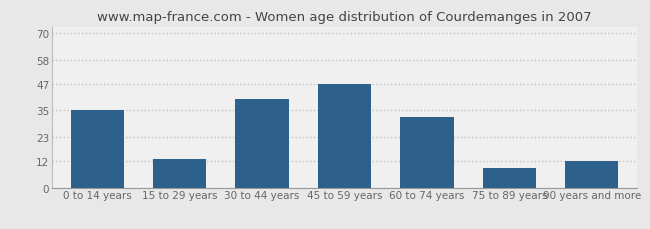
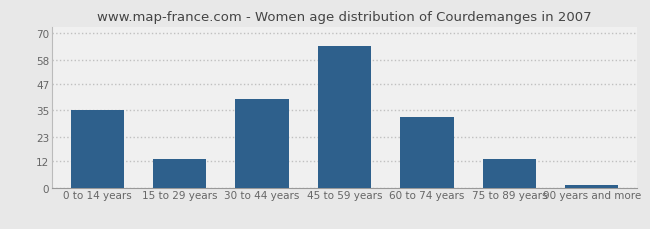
45 to 59 years: 47 -> 64
75 to 89 years: 9 -> 13
90 years and more: 12 -> 1
